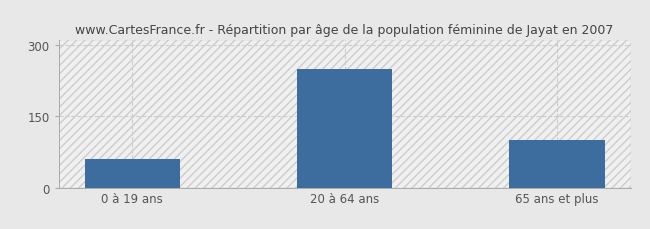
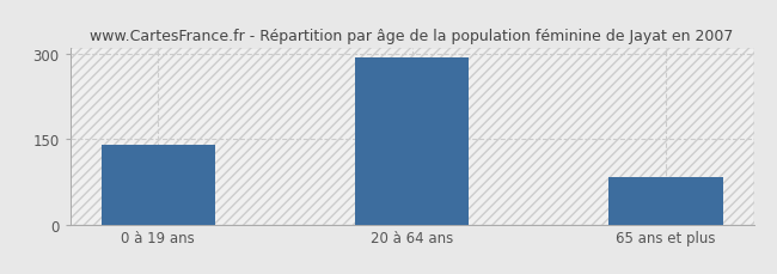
0 à 19 ans: 60 -> 140
20 à 64 ans: 250 -> 293
65 ans et plus: 100 -> 83
